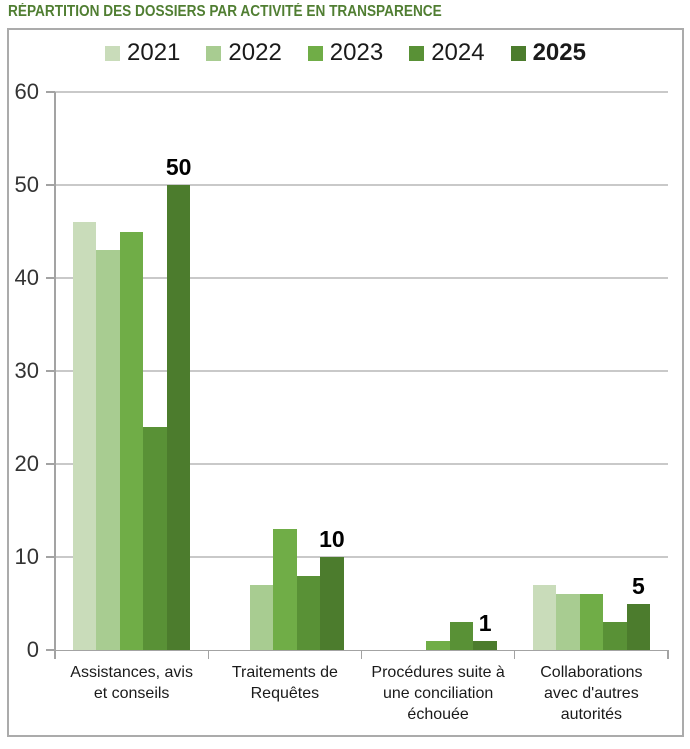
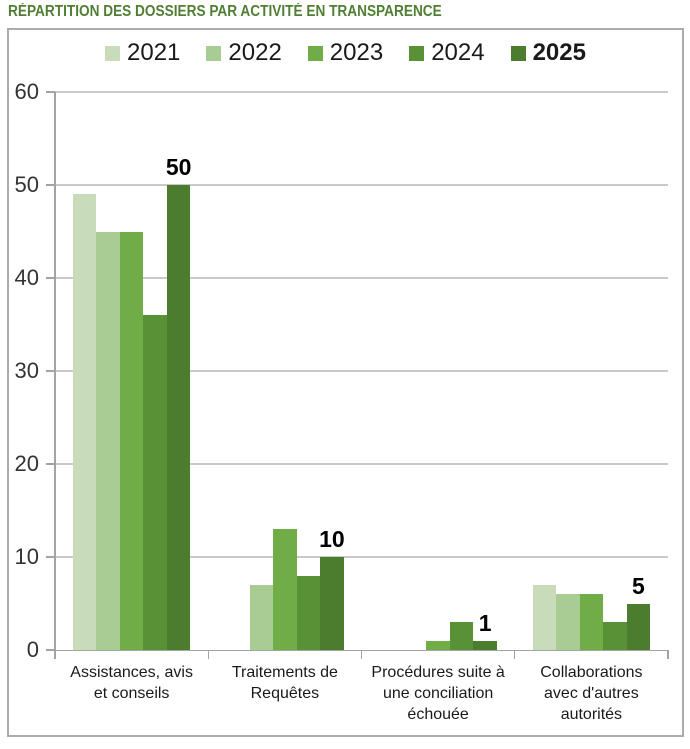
2021/Assistances, avis et conseils: 46 -> 49
2022/Assistances, avis et conseils: 43 -> 45
2024/Assistances, avis et conseils: 24 -> 36
